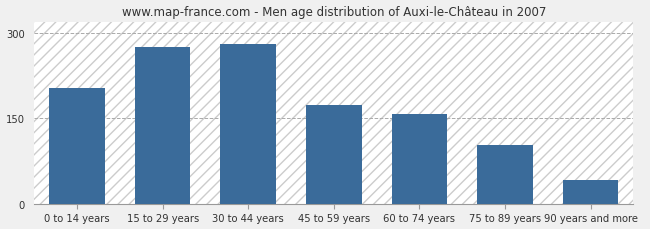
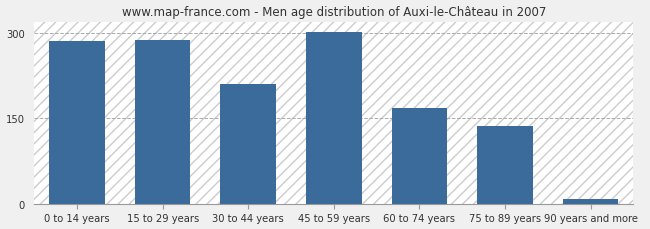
0 to 14 years: 204 -> 286
15 to 29 years: 276 -> 287
30 to 44 years: 280 -> 210
45 to 59 years: 174 -> 302
60 to 74 years: 158 -> 168
75 to 89 years: 104 -> 136
90 years and more: 42 -> 8
